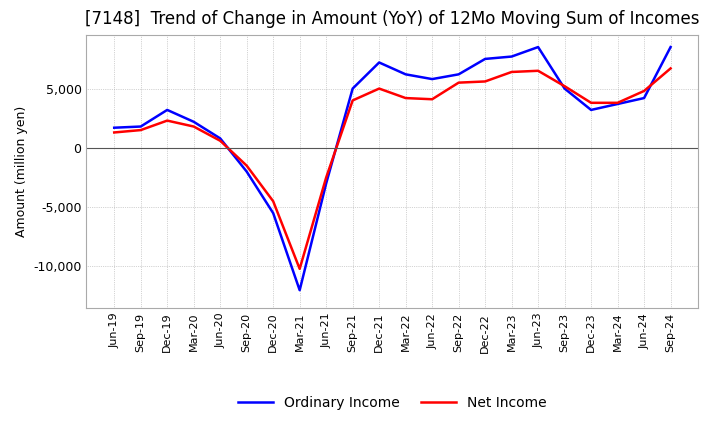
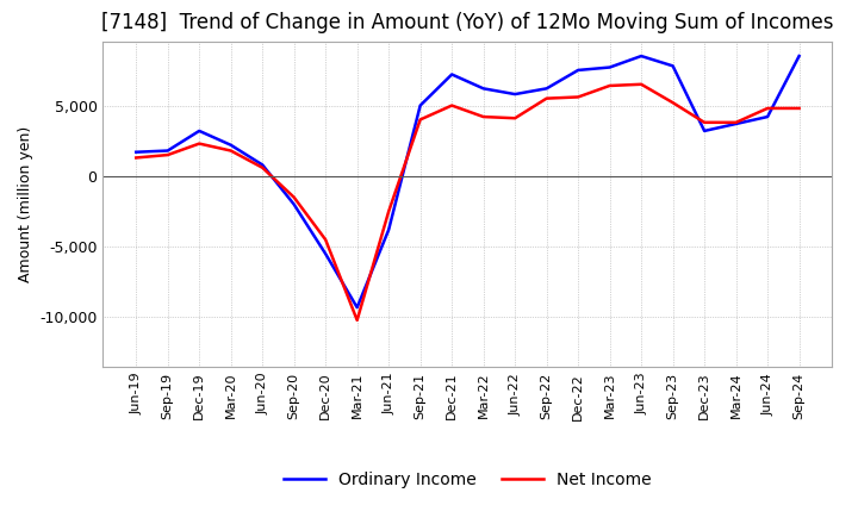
Ordinary Income/Mar-21: -12,000 -> -9,300
Ordinary Income/Jun-21: -3,000 -> -3,800
Ordinary Income/Sep-23: 5,000 -> 7,800
Net Income/Sep-24: 6,700 -> 4,800
